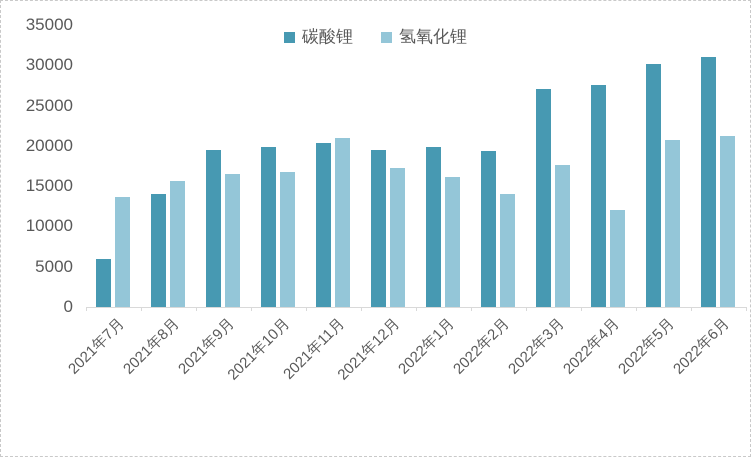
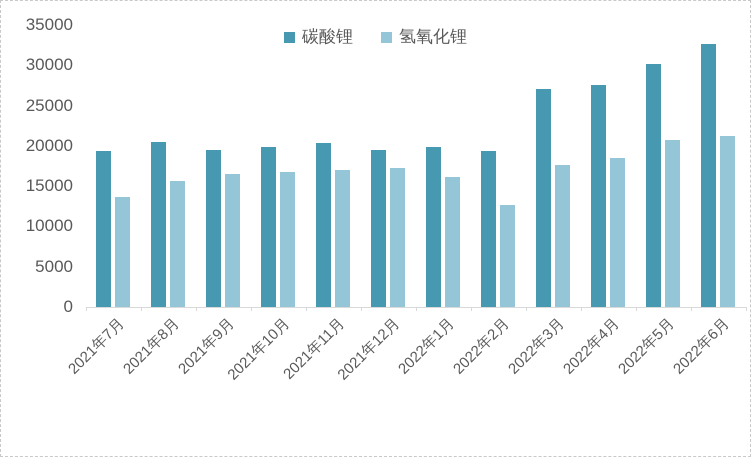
碳酸锂/2021年7月: 6000 -> 19000
碳酸锂/2021年8月: 14000 -> 20000
氢氧化锂/2021年11月: 21000 -> 17000
氢氧化锂/2022年2月: 14000 -> 13000
氢氧化锂/2022年4月: 12000 -> 18000
碳酸锂/2022年6月: 31000 -> 33000
